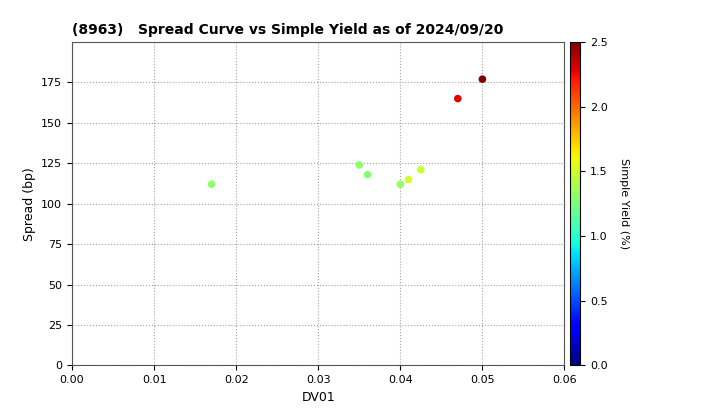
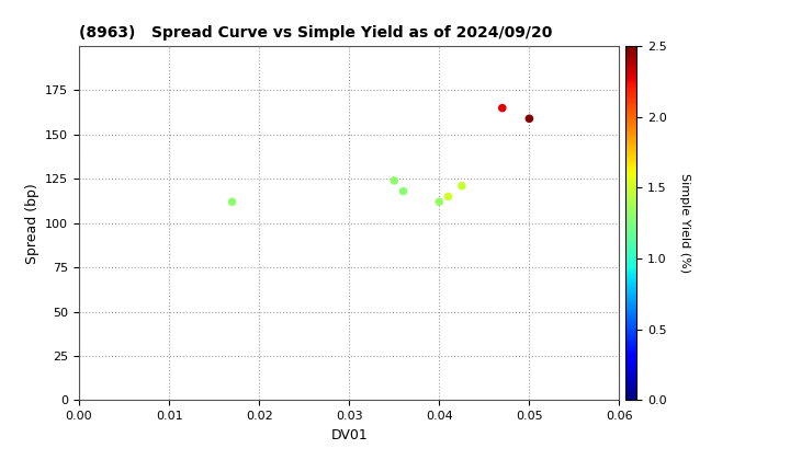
0.05: 177 -> 159
